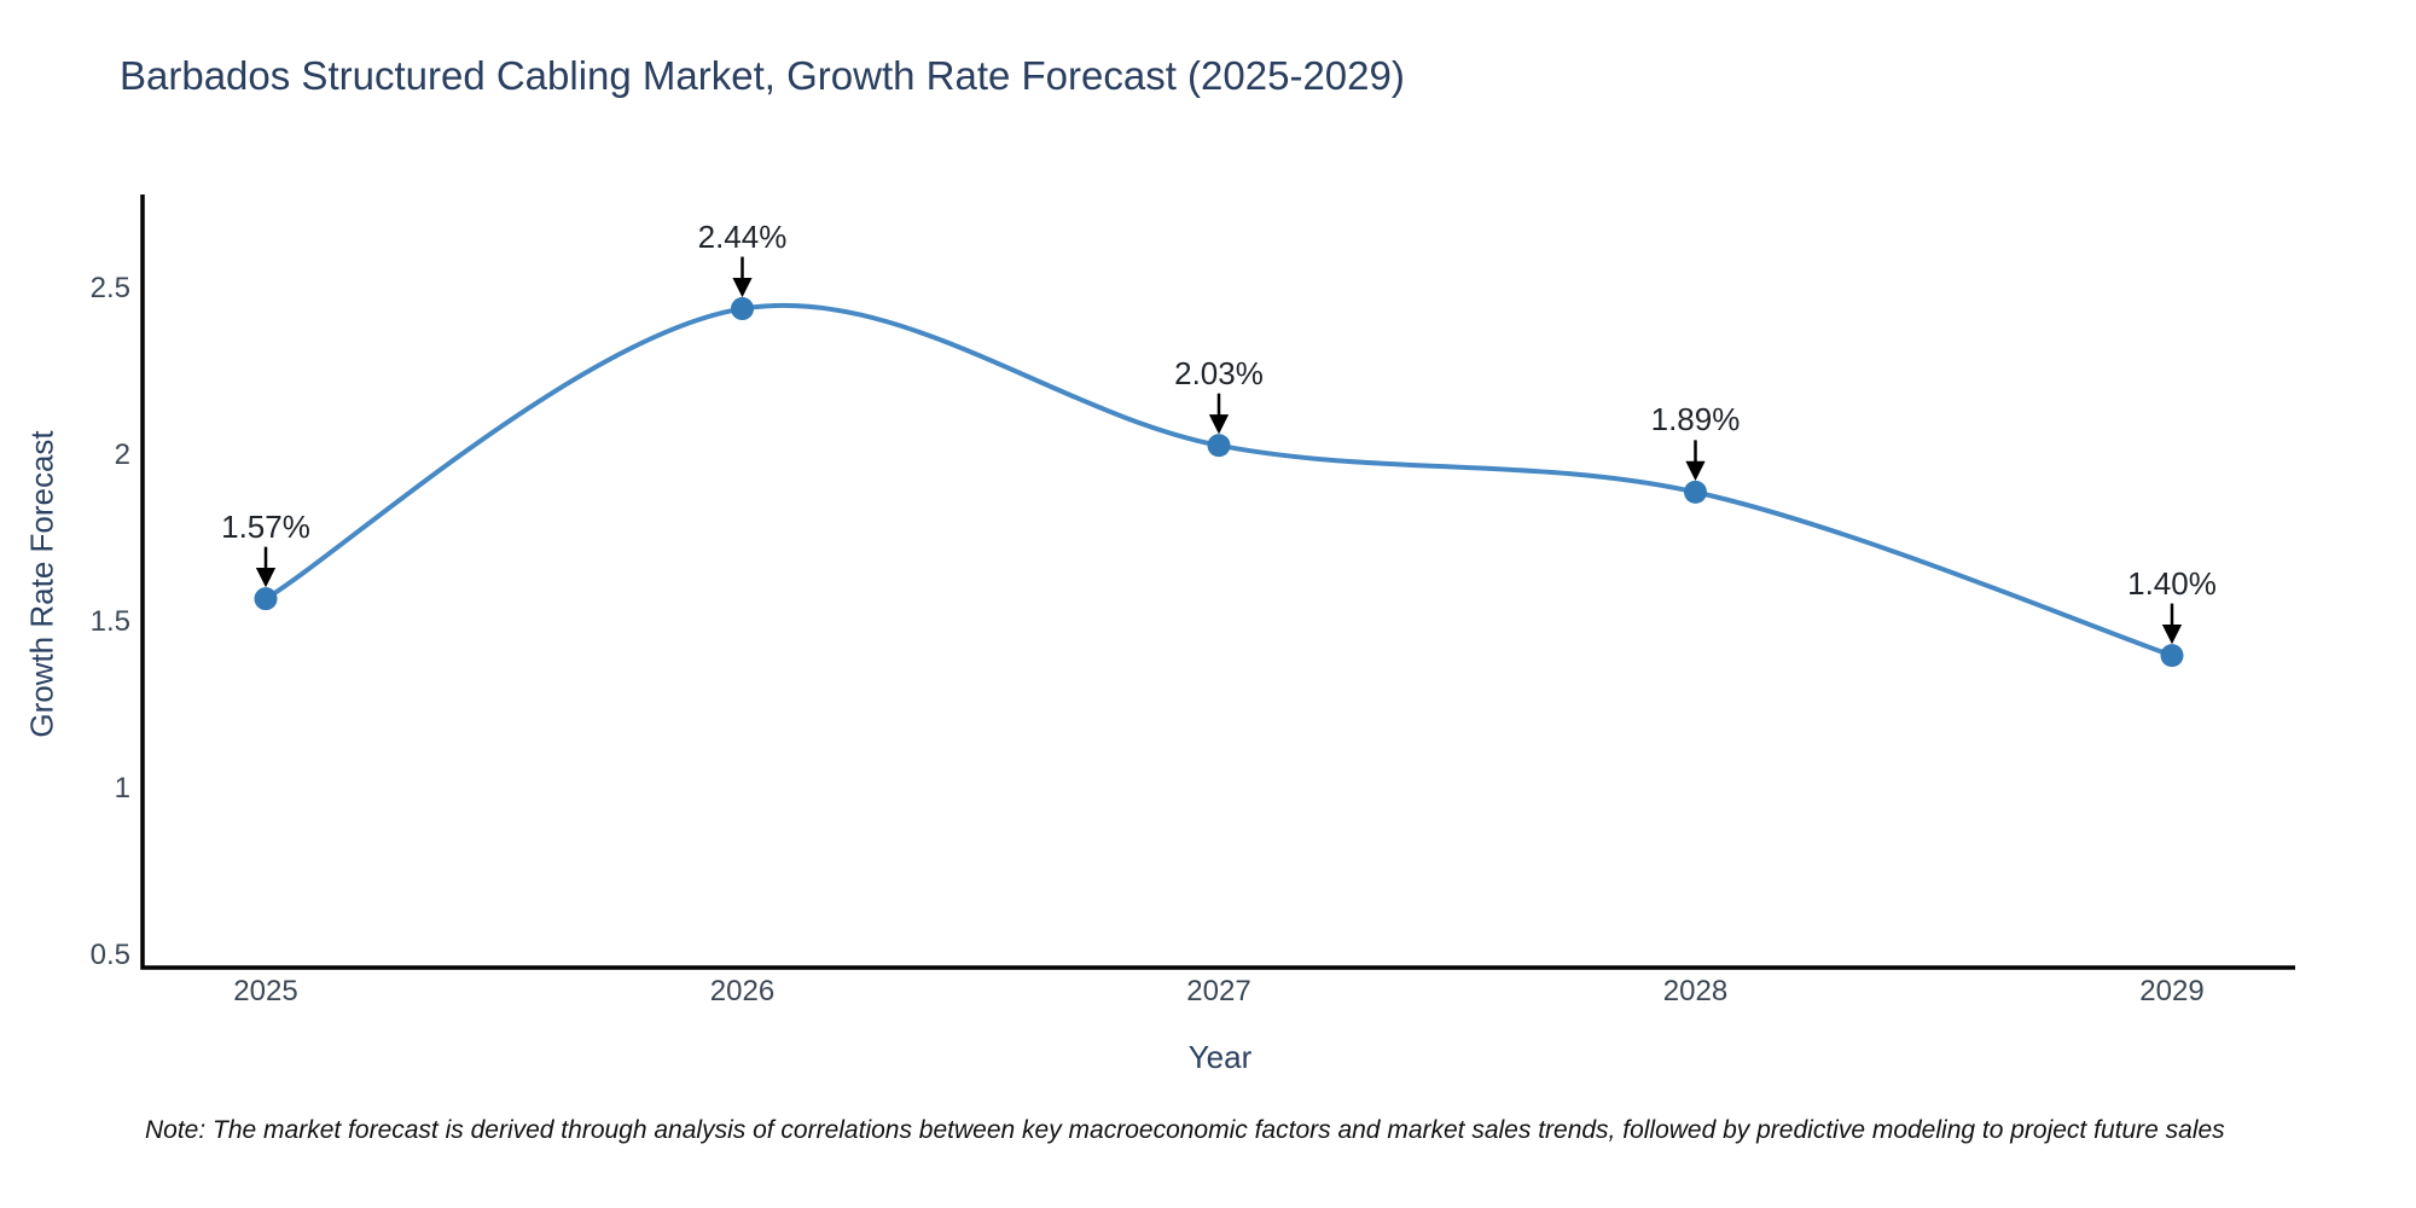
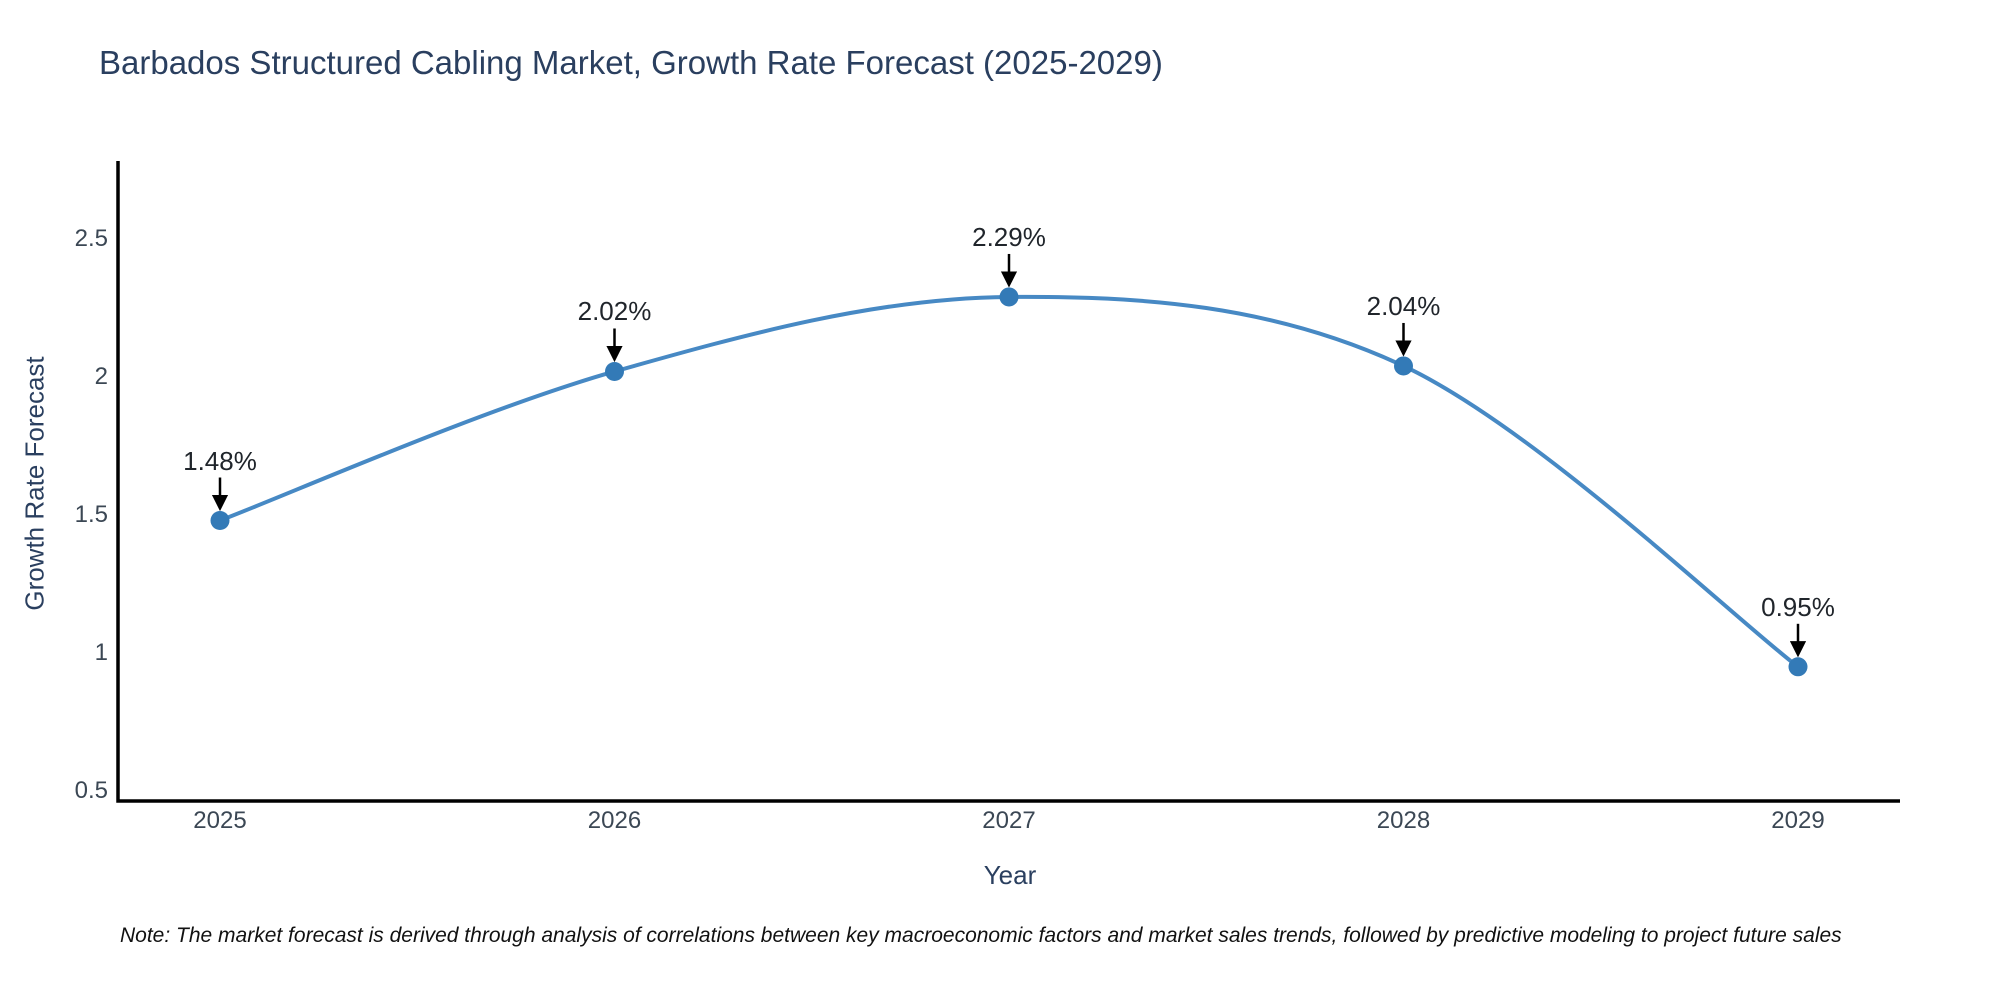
2025: 1.57% -> 1.48%
2026: 2.44% -> 2.02%
2027: 2.03% -> 2.29%
2028: 1.89% -> 2.04%
2029: 1.40% -> 0.95%
